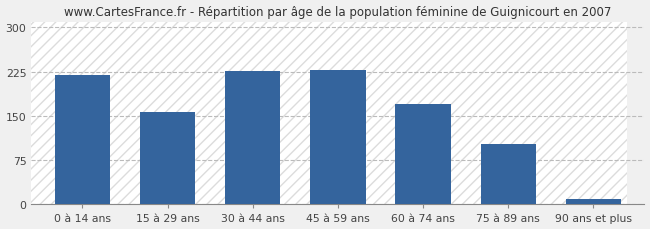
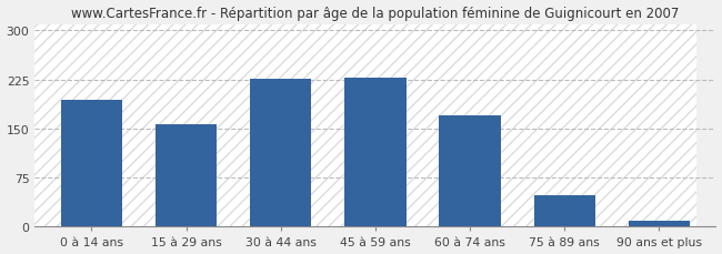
0 à 14 ans: 220 -> 194
75 à 89 ans: 103 -> 48
